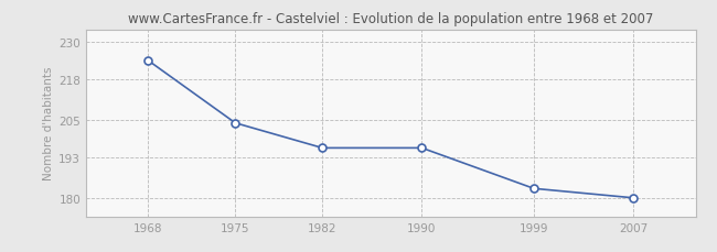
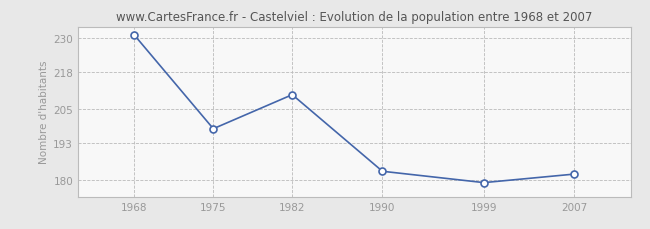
1968: 224 -> 231
1975: 204 -> 198
1982: 196 -> 210
1990: 196 -> 183
1999: 183 -> 179
2007: 180 -> 182
